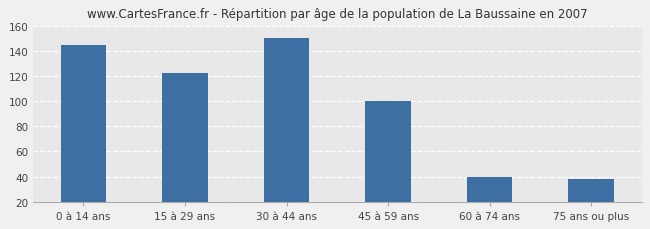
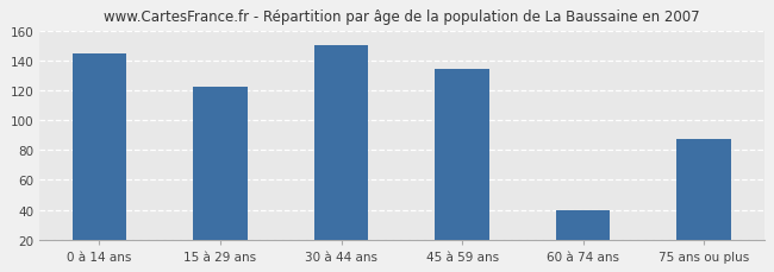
45 à 59 ans: 100 -> 134
75 ans ou plus: 38 -> 87
